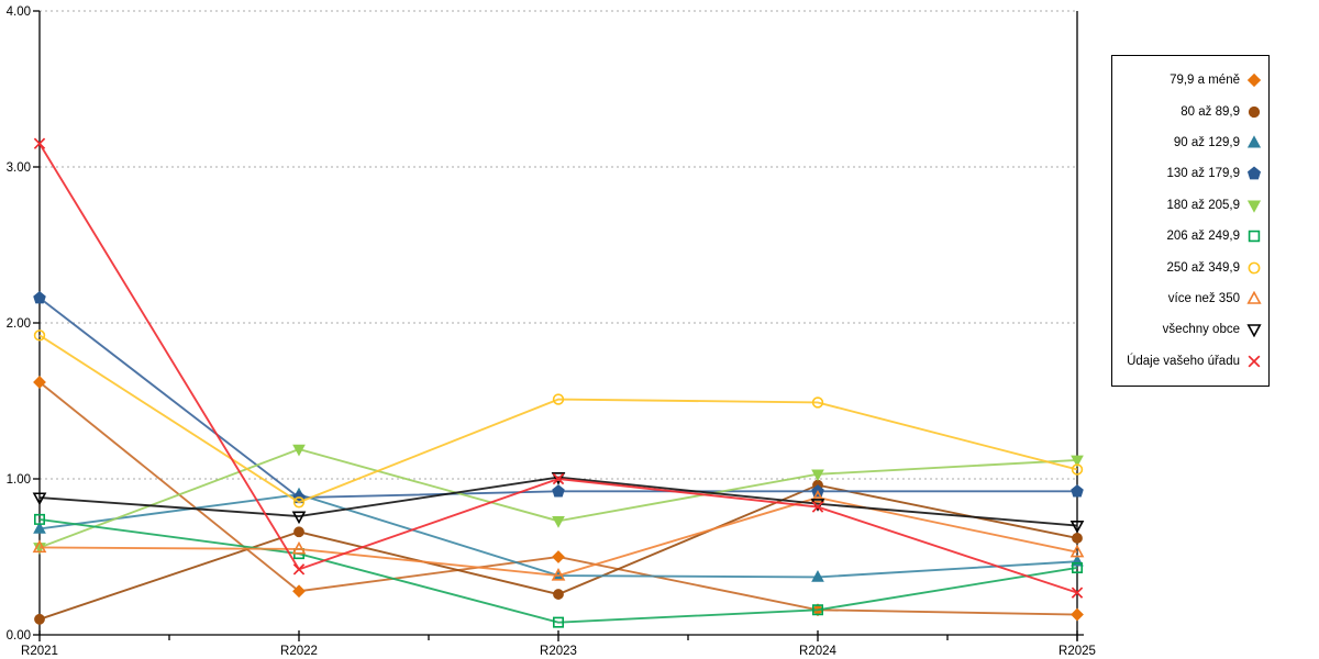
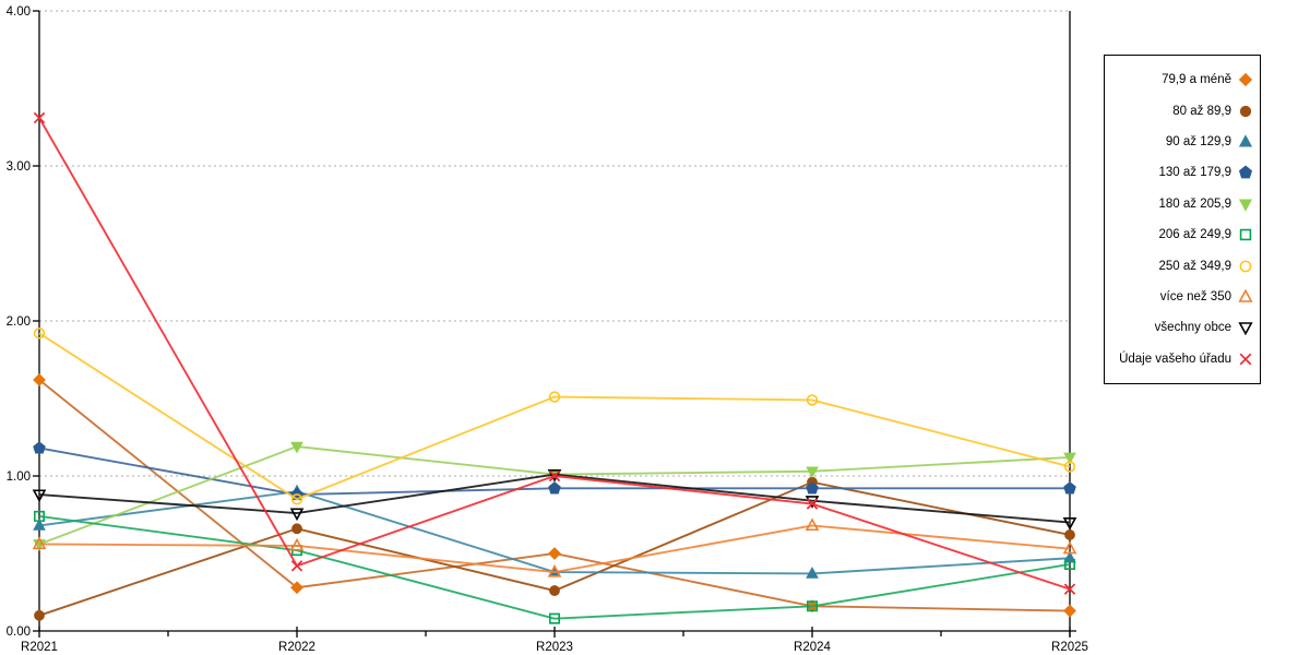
130 až 179,9/R2021: 2.16 -> 1.18
Údaje vašeho úřadu/R2021: 3.15 -> 3.31
180 až 205,9/R2023: 0.73 -> 1.01
více než 350/R2024: 0.88 -> 0.68
